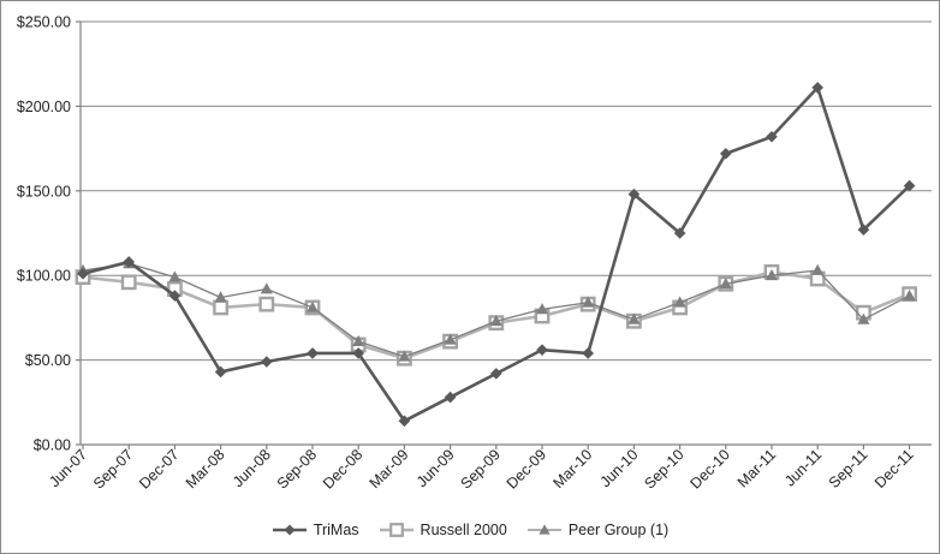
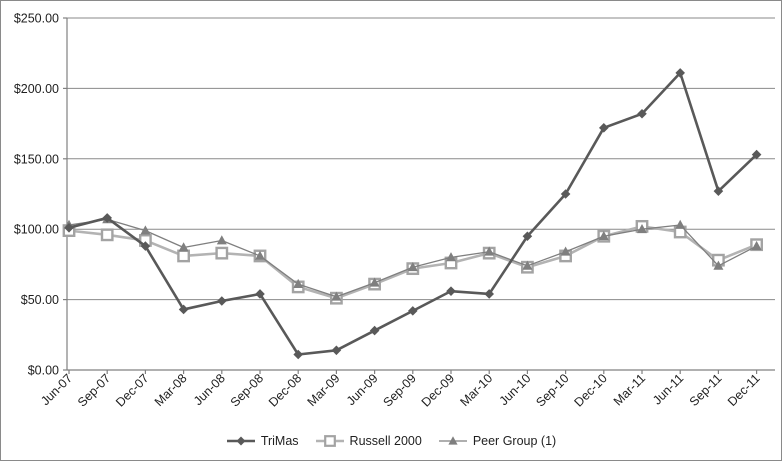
TriMas/Dec-08: $54 -> $11
TriMas/Jun-10: $148 -> $95
